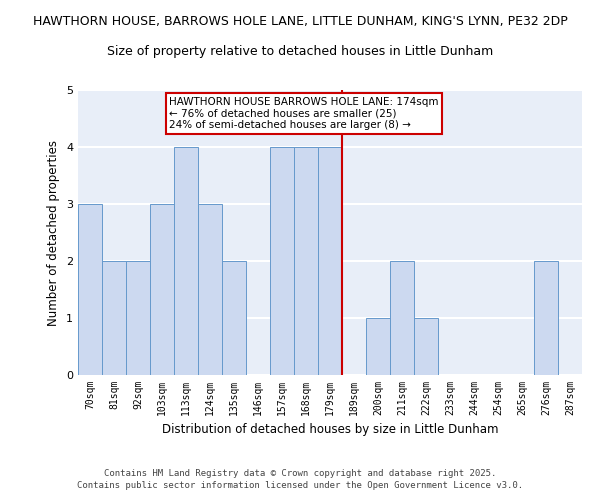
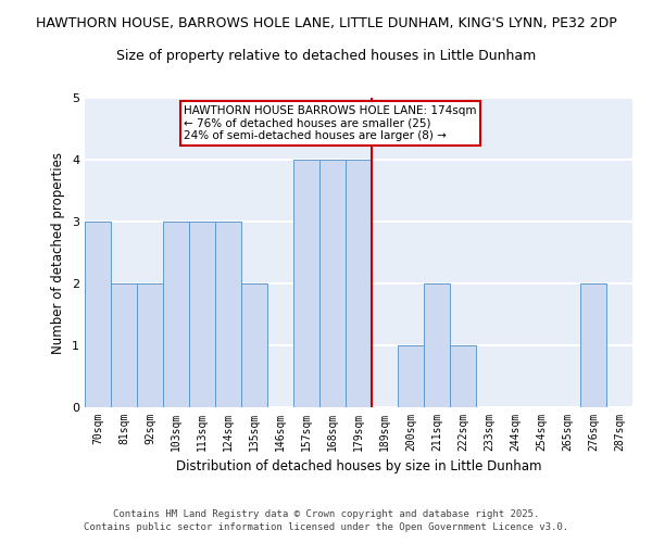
113sqm: 4 -> 3
